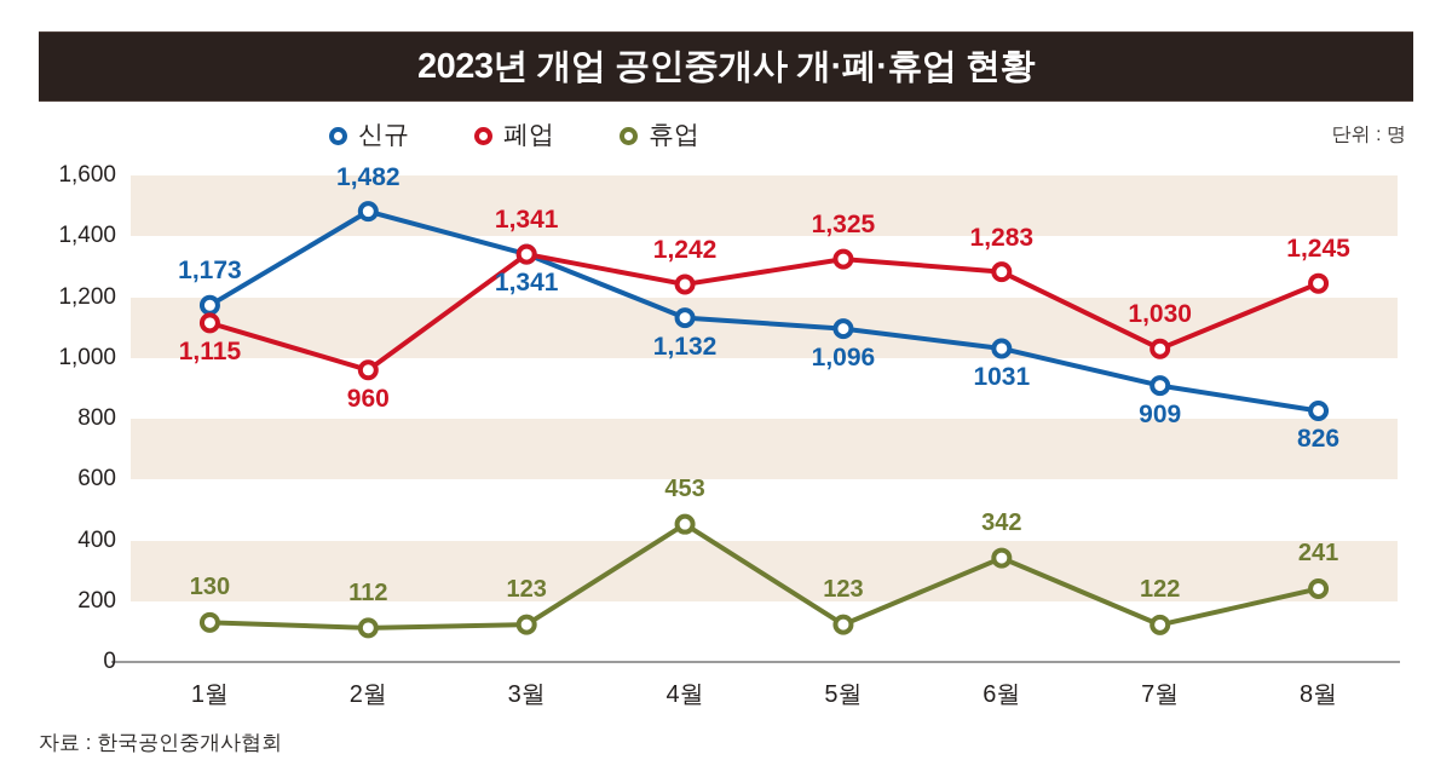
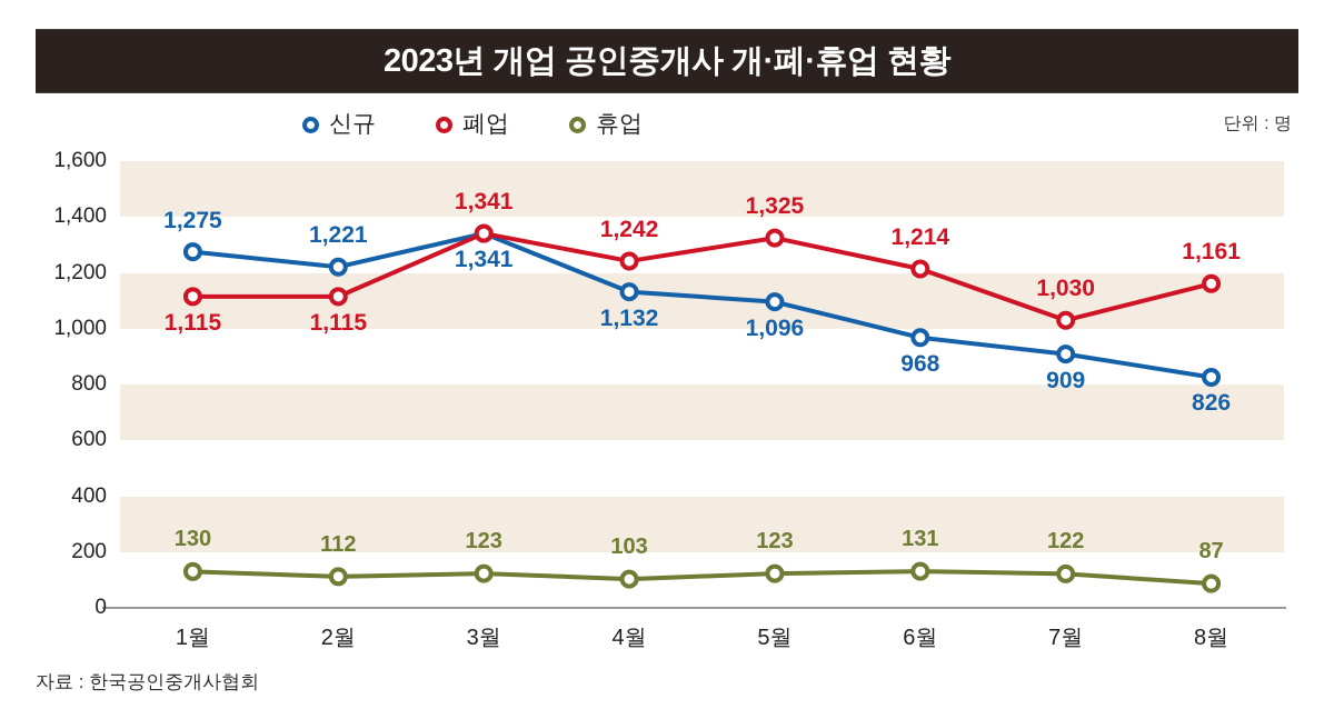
신규/1월: 1,173 -> 1,275
신규/2월: 1,482 -> 1,221
폐업/2월: 960 -> 1,115
휴업/4월: 453 -> 103
신규/6월: 1031 -> 968
폐업/6월: 1,283 -> 1,214
휴업/6월: 342 -> 131
폐업/8월: 1,245 -> 1,161
휴업/8월: 241 -> 87
